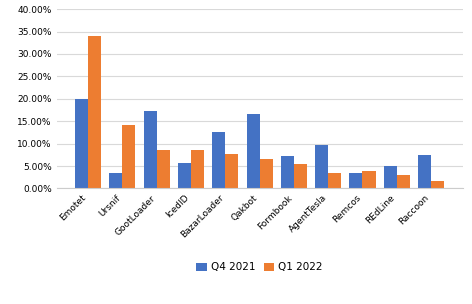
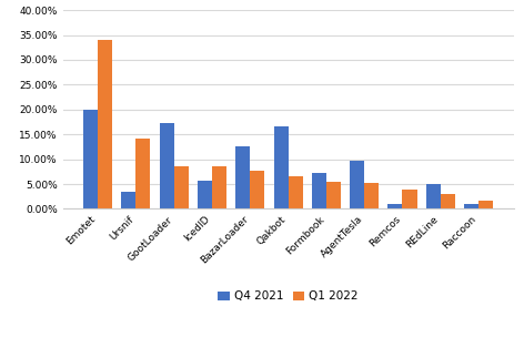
Q1 2022/AgentTesla: 3.5% -> 5.2%
Q4 2021/Remcos: 3.5% -> 1.0%
Q4 2021/Raccoon: 7.5% -> 1.1%
